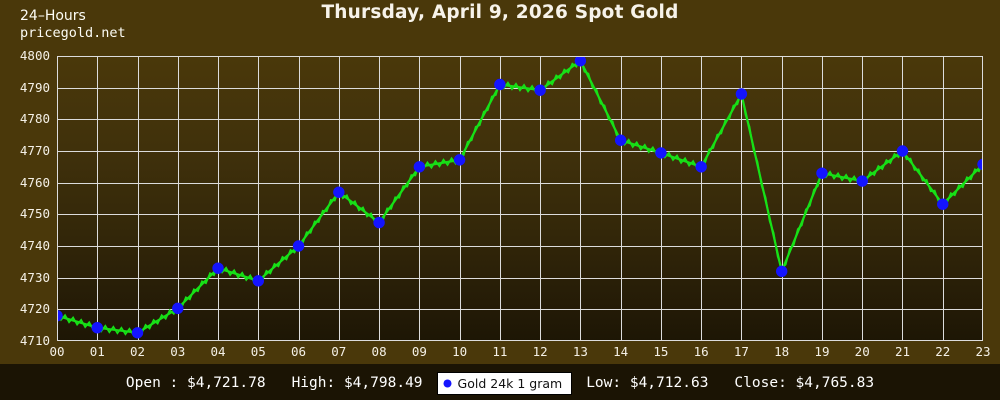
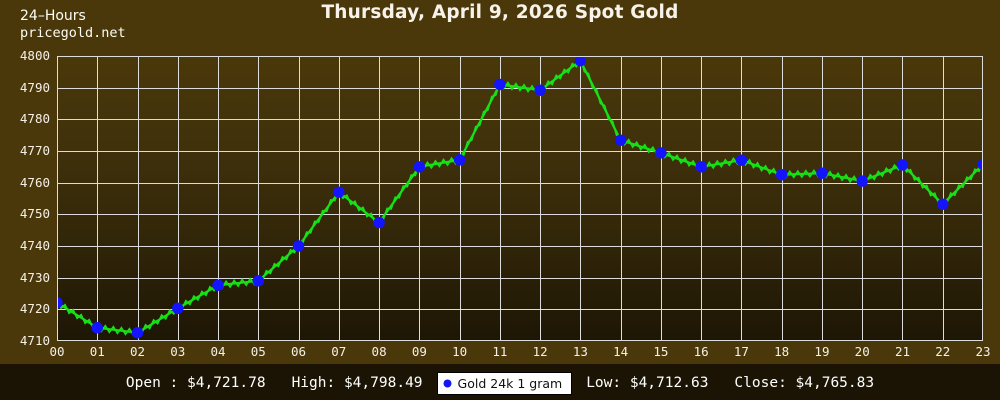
00: 4718 -> 4722
04: 4733 -> 4728
17: 4788 -> 4767
18: 4732 -> 4762
21: 4770 -> 4766
